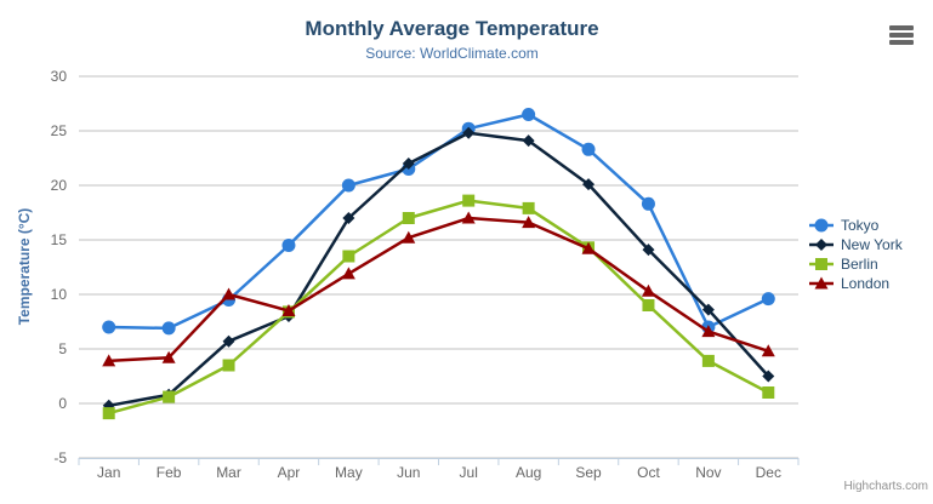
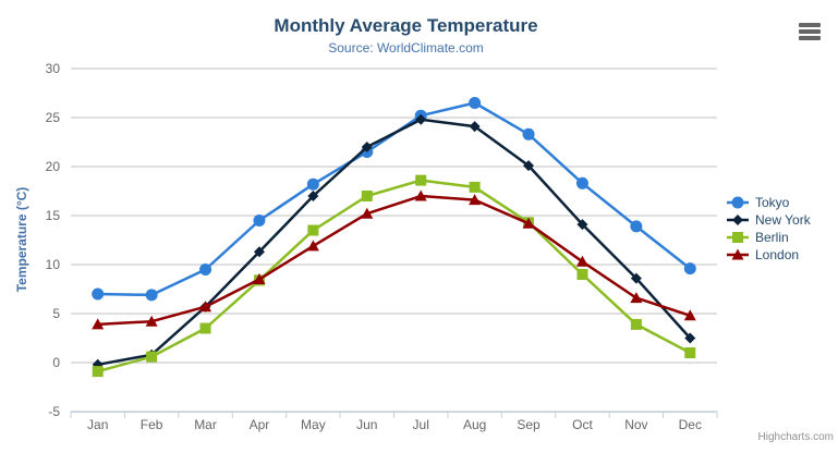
London/Mar: 10 -> 6
New York/Apr: 8 -> 11
Tokyo/May: 20 -> 18
Tokyo/Nov: 7 -> 14
